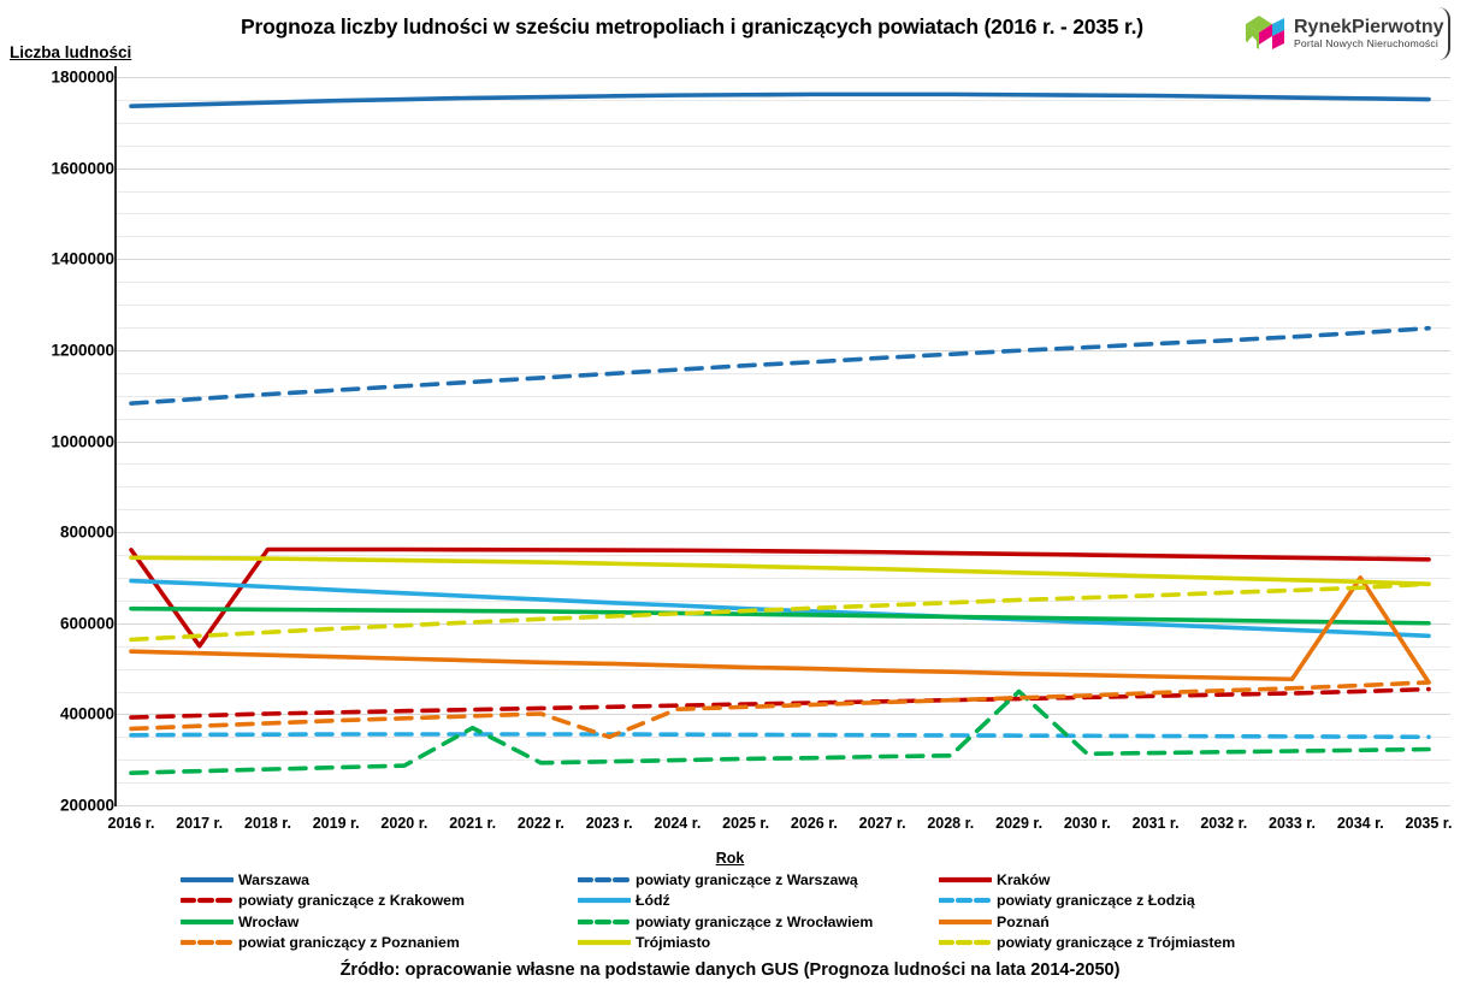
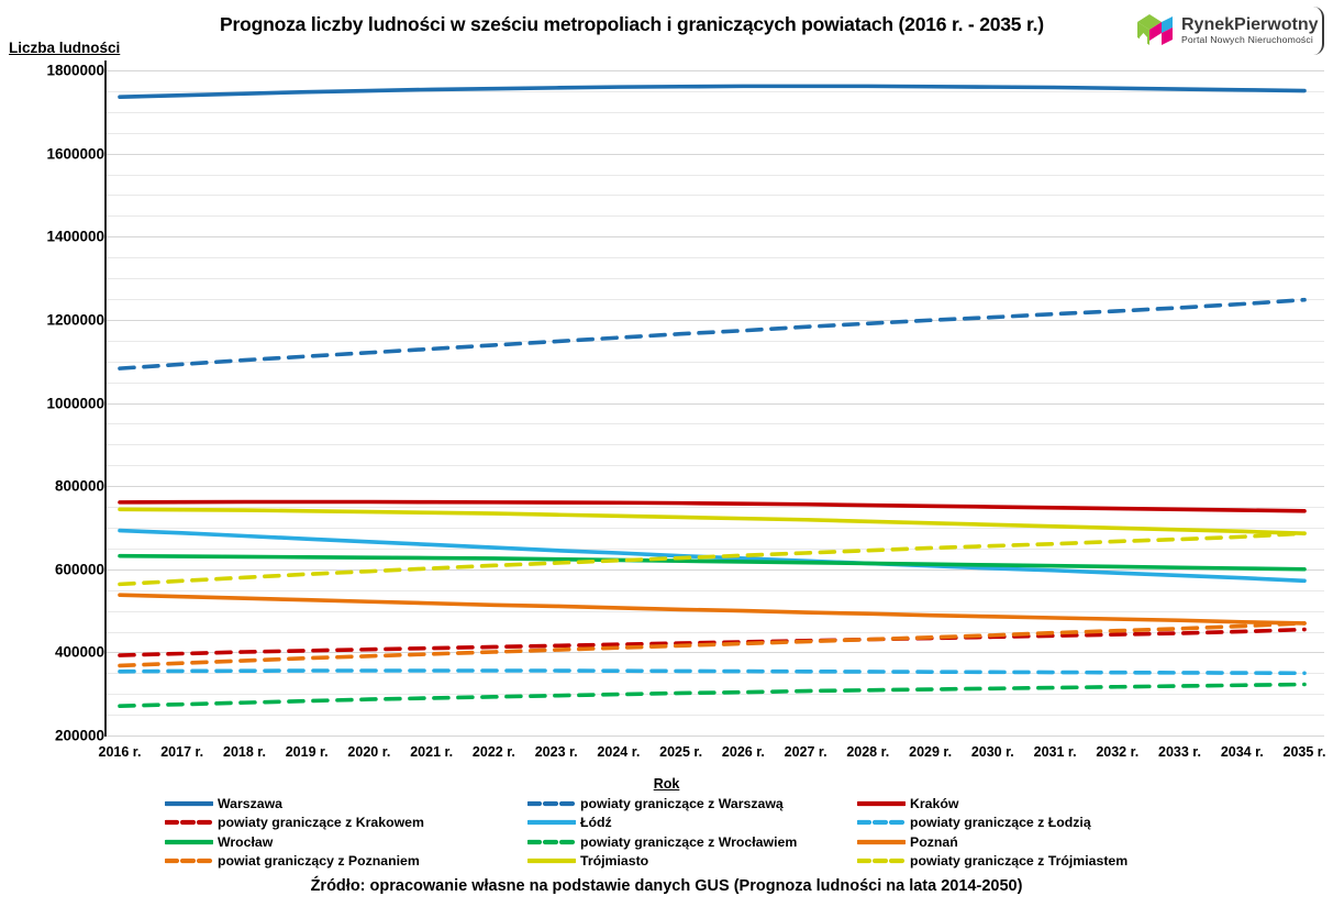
Kraków/2017 r.: 550000 -> 760000
powiaty graniczące z Wrocławiem/2021 r.: 370000 -> 290000
powiat graniczący z Poznaniem/2023 r.: 350000 -> 410000
powiaty graniczące z Wrocławiem/2029 r.: 450000 -> 310000
Poznań/2034 r.: 700000 -> 470000
